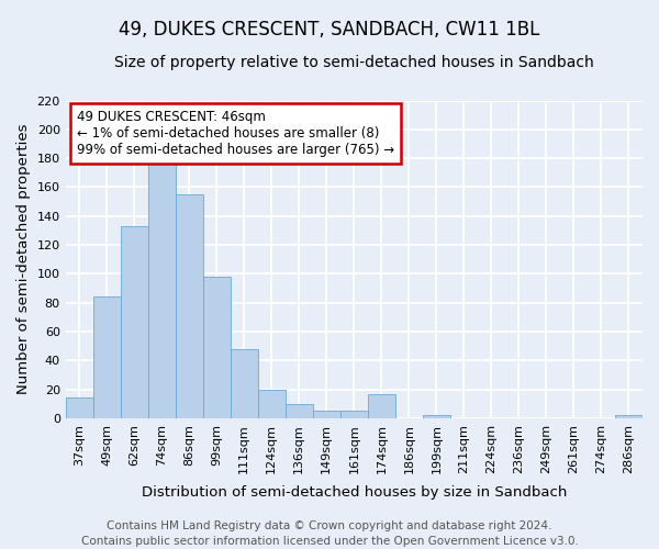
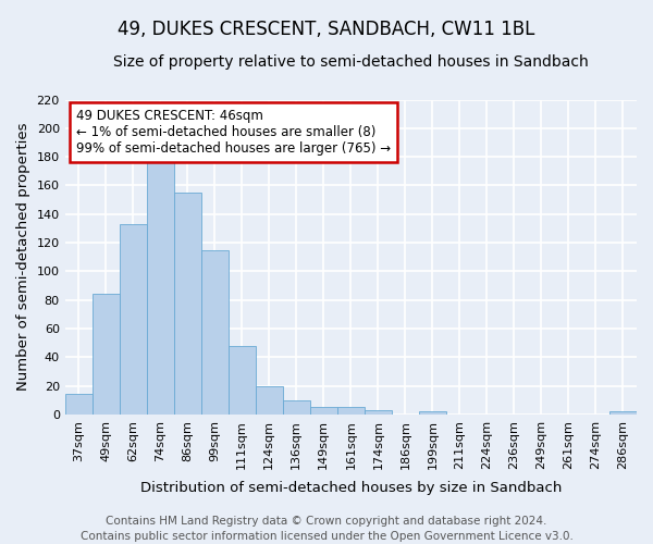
99sqm: 98 -> 115
174sqm: 17 -> 3
